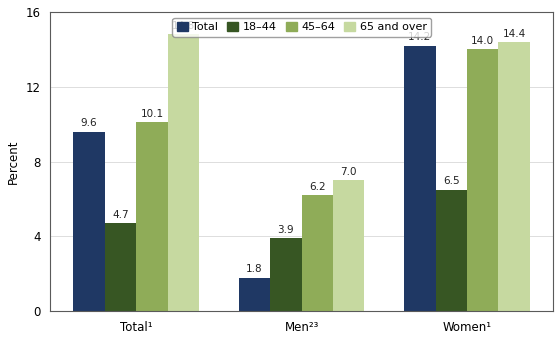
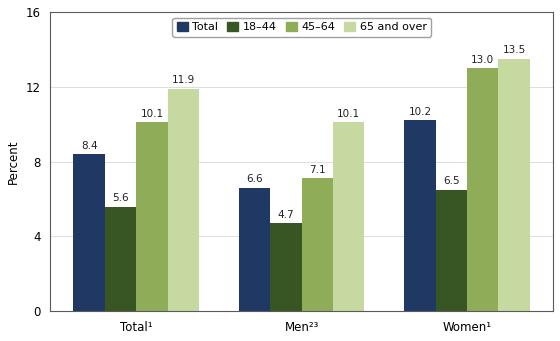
Total/Total¹: 9.6 -> 8.4
18–44/Total¹: 4.7 -> 5.6
65 and over/Total¹: 14.8 -> 11.9
Total/Men²³: 1.8 -> 6.6
18–44/Men²³: 3.9 -> 4.7
45–64/Men²³: 6.2 -> 7.1
65 and over/Men²³: 7.0 -> 10.1
Total/Women¹: 14.2 -> 10.2
45–64/Women¹: 14.0 -> 13.0
65 and over/Women¹: 14.4 -> 13.5
